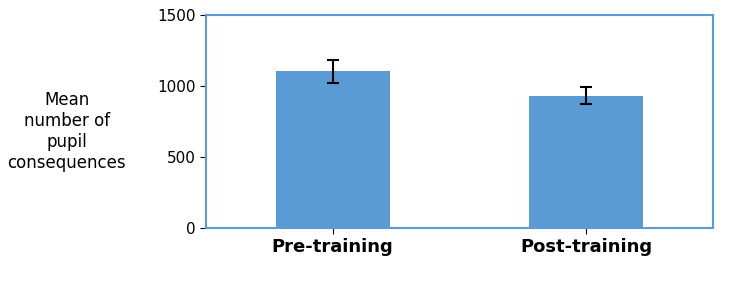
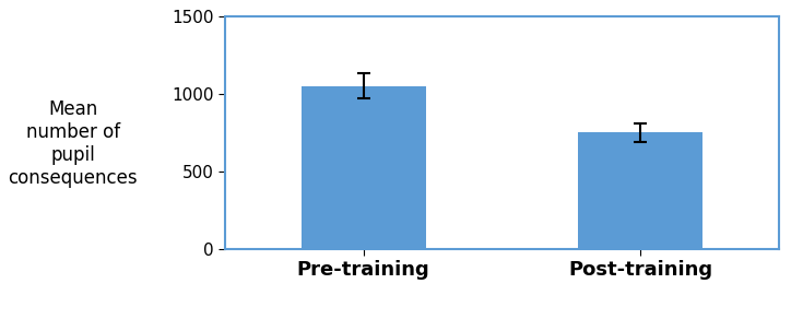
Pre-training: 1100 -> 1050
Post-training: 930 -> 750
